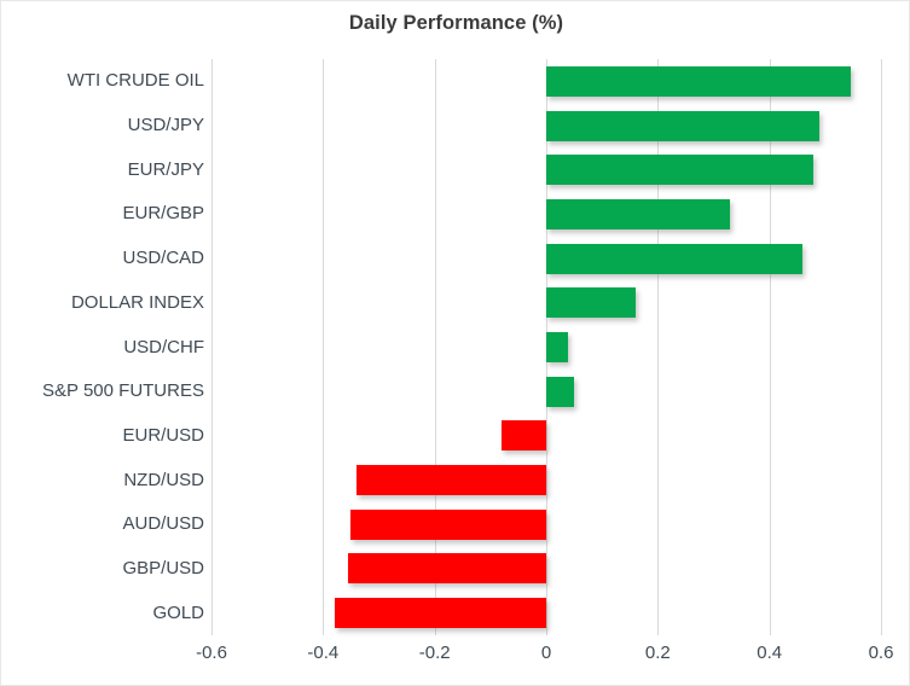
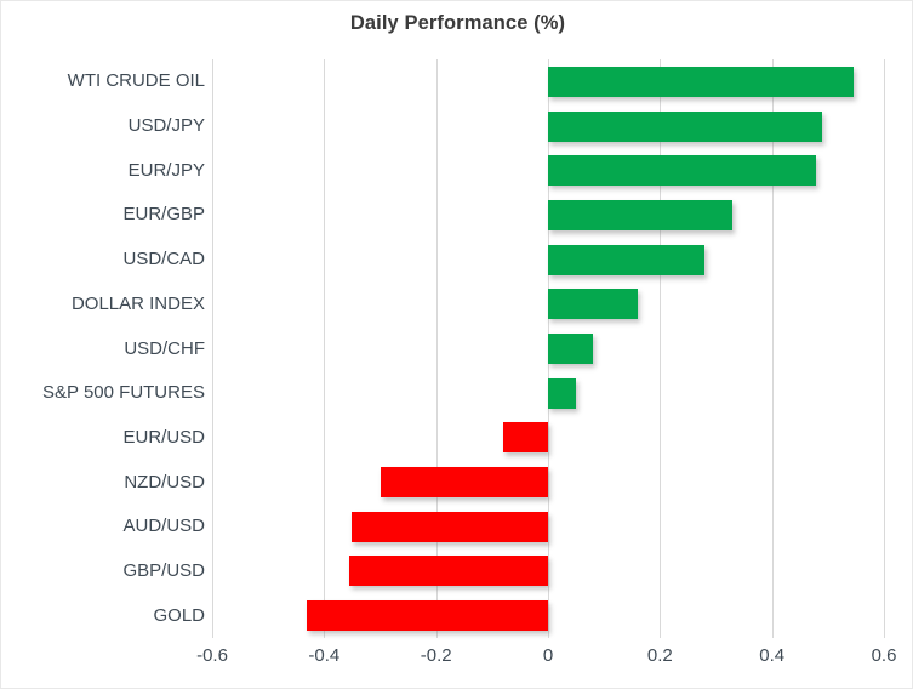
USD/CAD: 0.46 -> 0.28
USD/CHF: 0.04 -> 0.08
NZD/USD: -0.34 -> -0.30
GOLD: -0.38 -> -0.43
